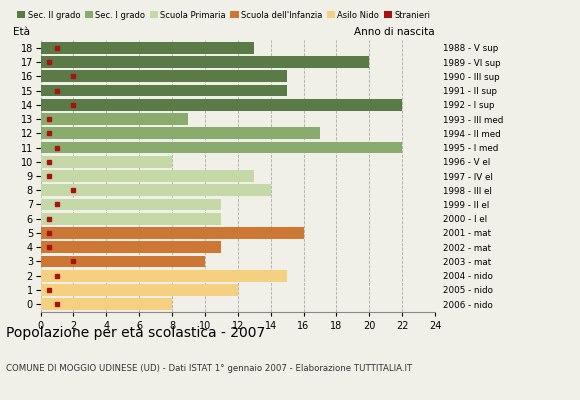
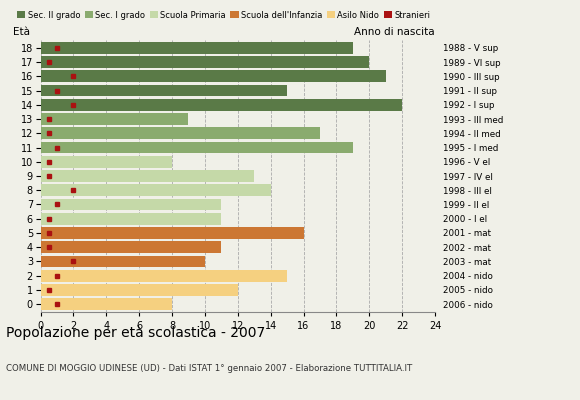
18: 13 -> 19
16: 15 -> 21
11: 22 -> 19
